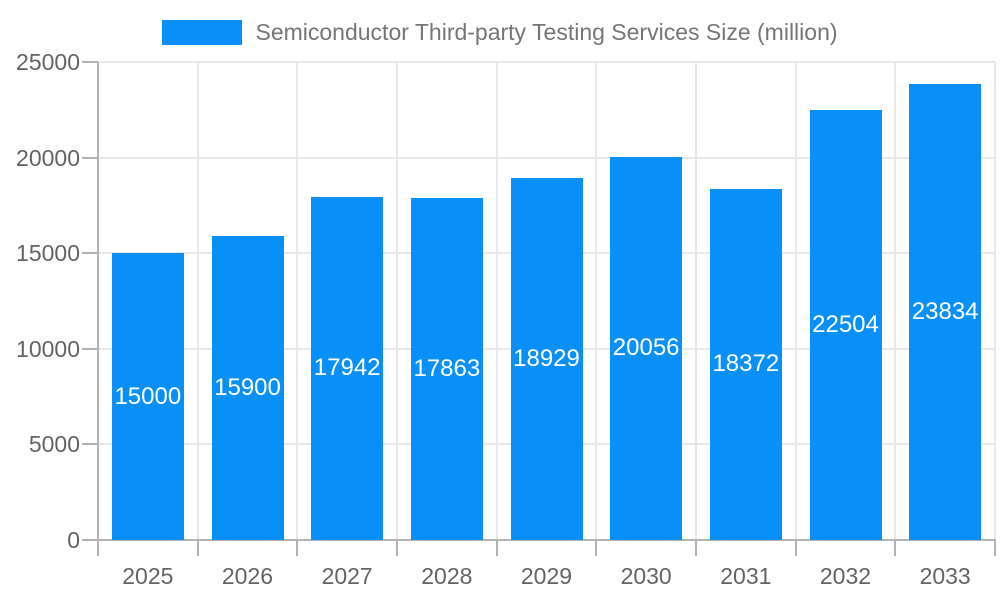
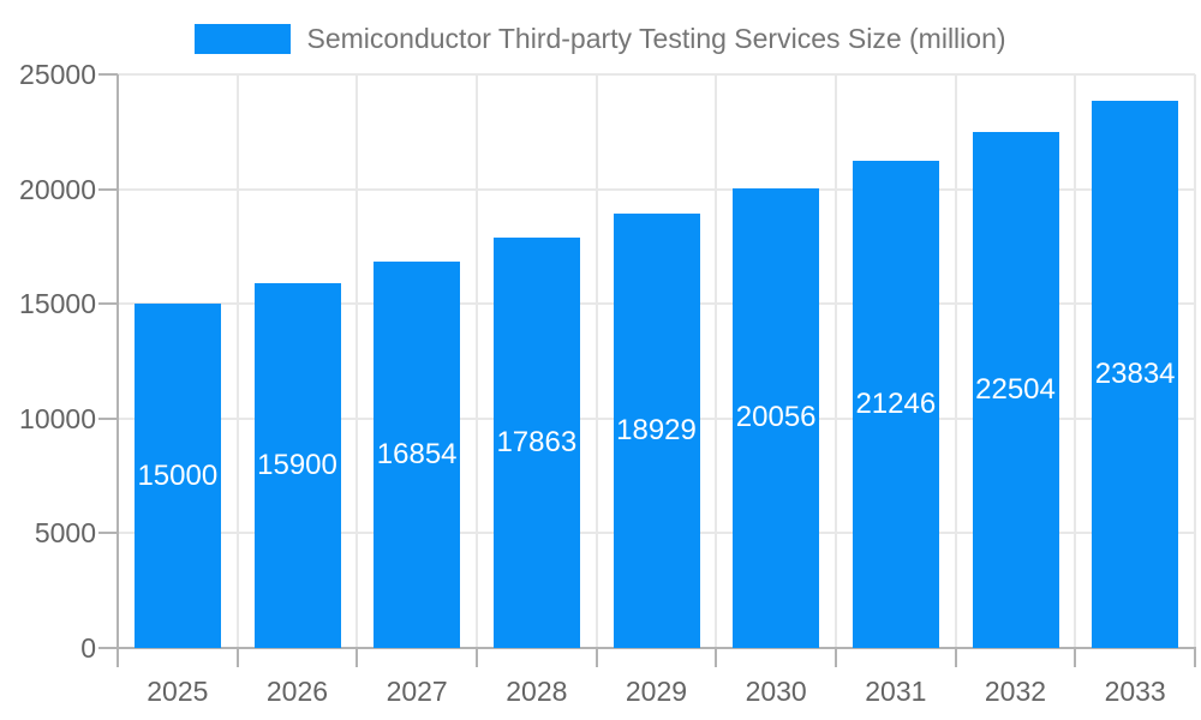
2027: 17942 -> 16854
2031: 18372 -> 21246
